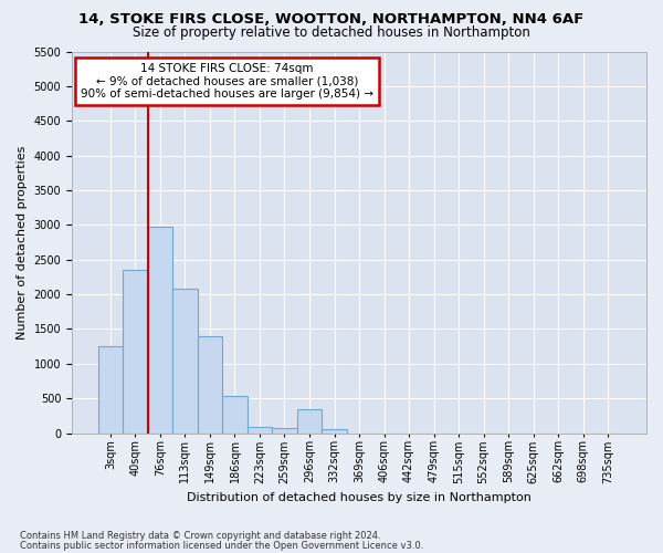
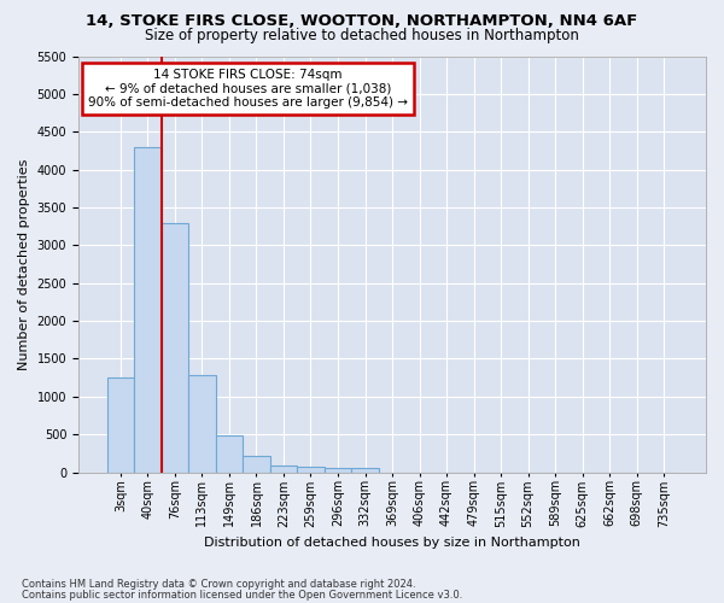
40sqm: 2360 -> 4300
76sqm: 2980 -> 3300
113sqm: 2080 -> 1280
149sqm: 1400 -> 490
186sqm: 540 -> 220
296sqm: 340 -> 60
